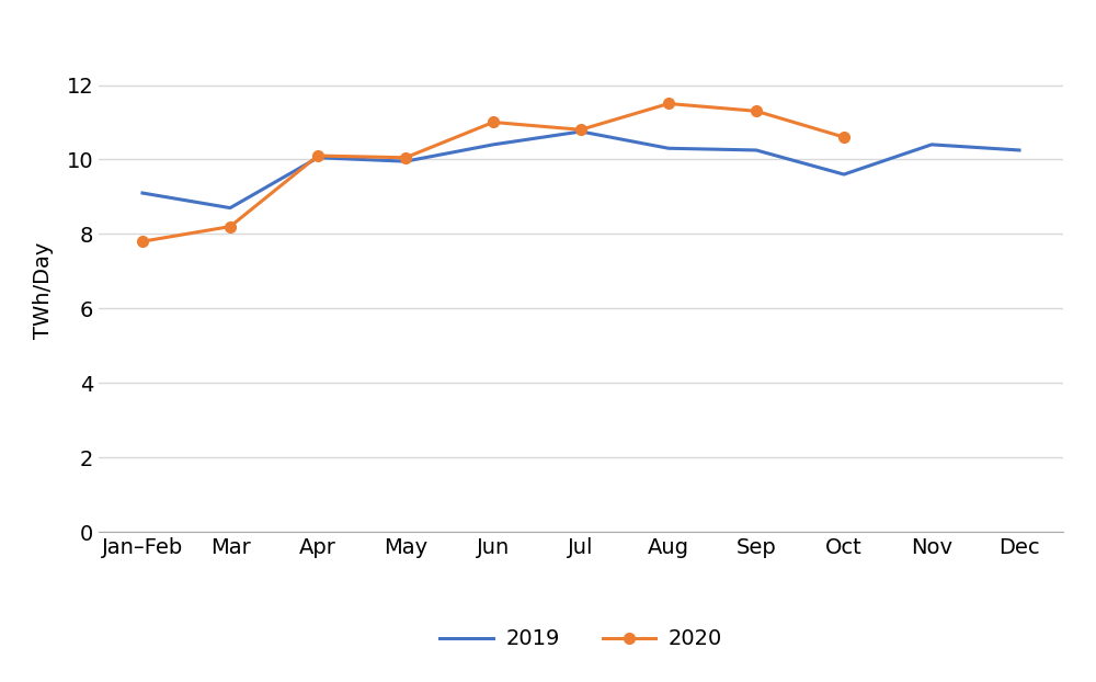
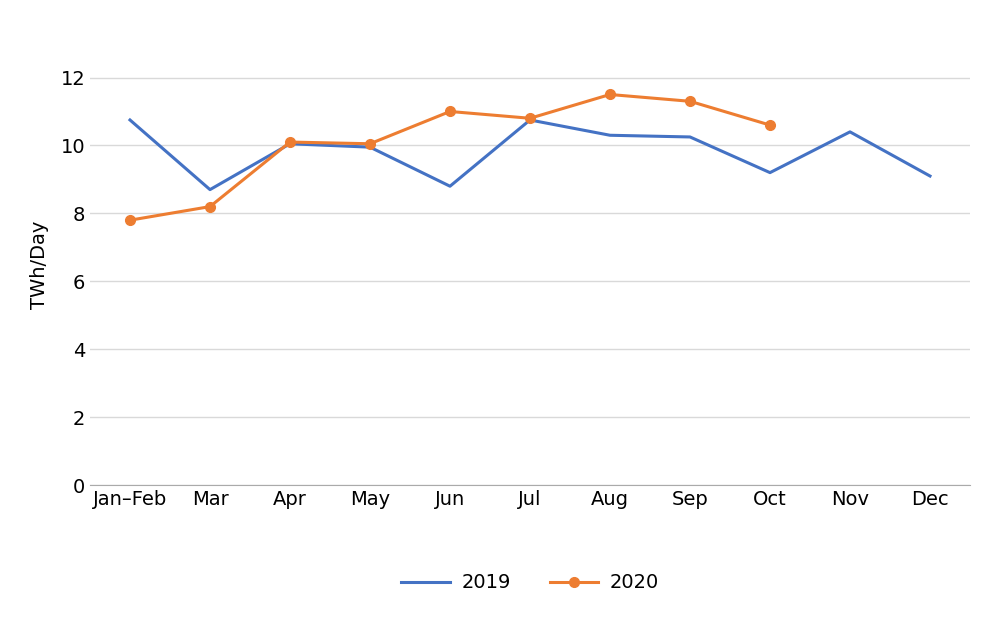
2019/Jan–Feb: 9.10 -> 10.75
2019/Jun: 10.40 -> 8.80
2019/Oct: 9.60 -> 9.20
2019/Dec: 10.25 -> 9.10
